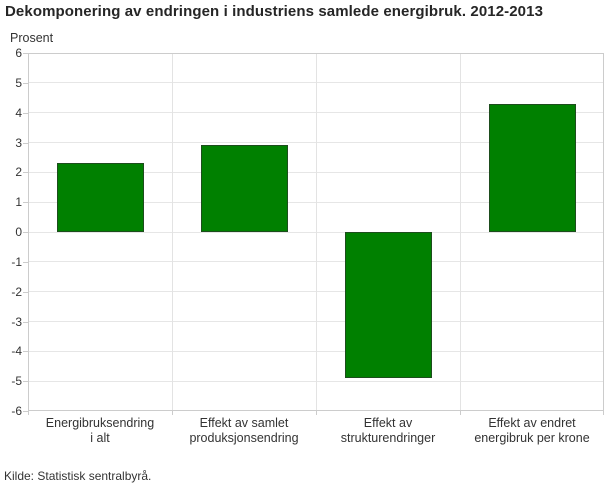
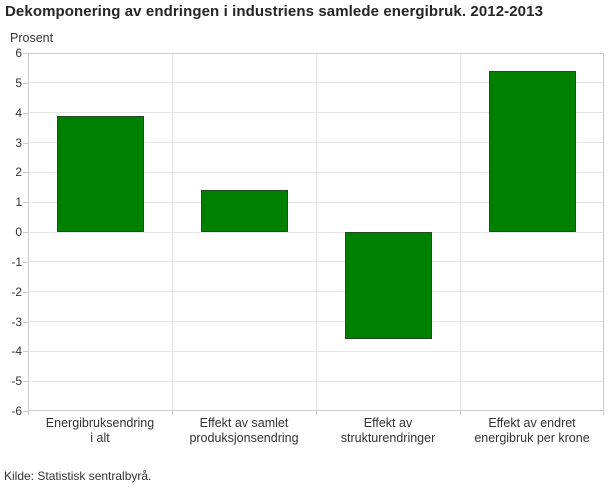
Energibruksendring i alt: 2.3 -> 3.9
Effekt av samlet produksjonsendring: 2.9 -> 1.4
Effekt av strukturendringer: -4.9 -> -3.6
Effekt av endret energibruk per krone: 4.3 -> 5.4
